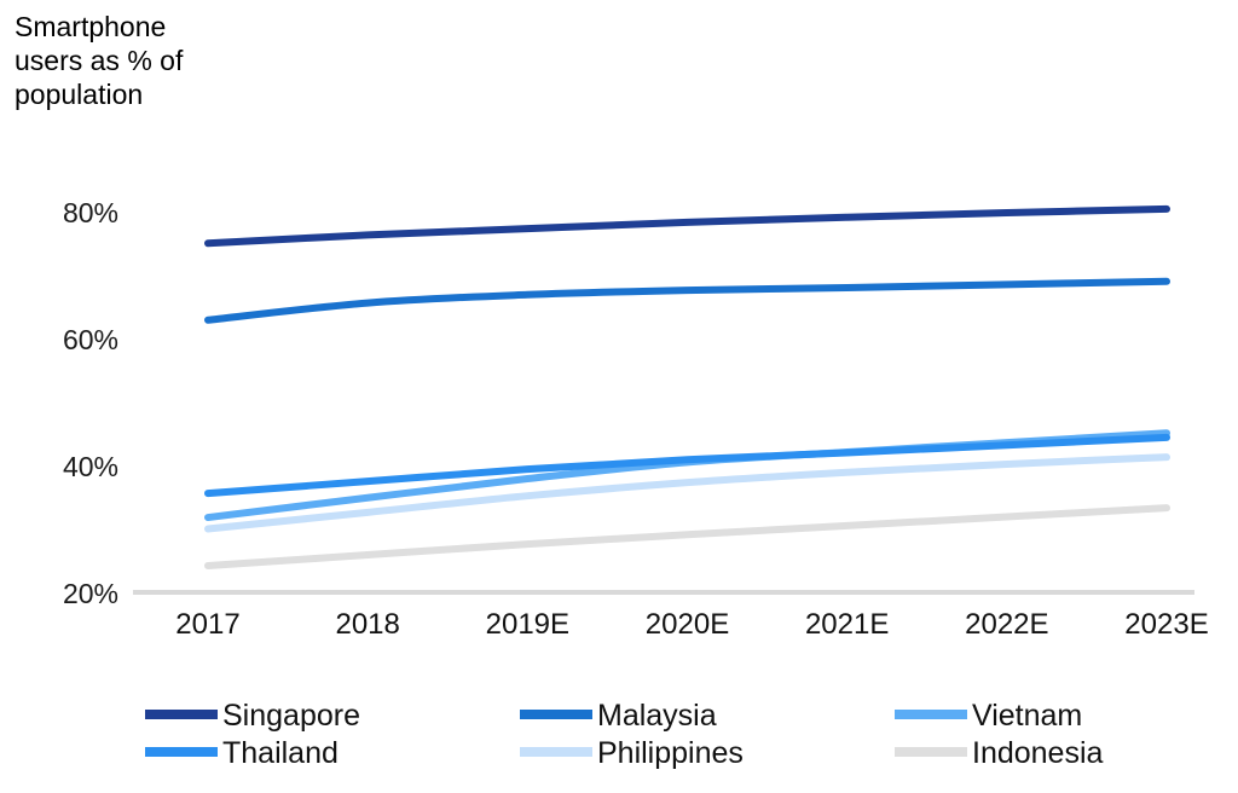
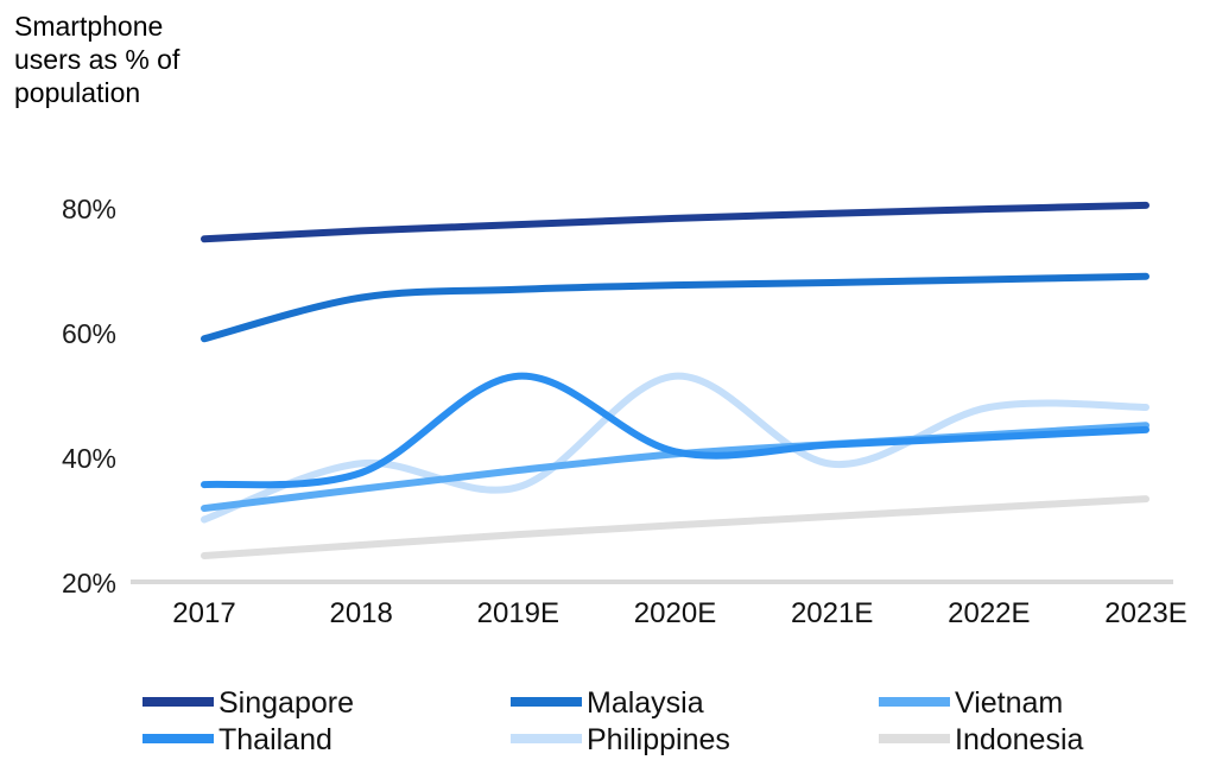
Malaysia/2017: 63% -> 59%
Philippines/2018: 33% -> 39%
Thailand/2019E: 39% -> 53%
Philippines/2020E: 37% -> 53%
Philippines/2022E: 40% -> 48%
Philippines/2023E: 41% -> 48%
